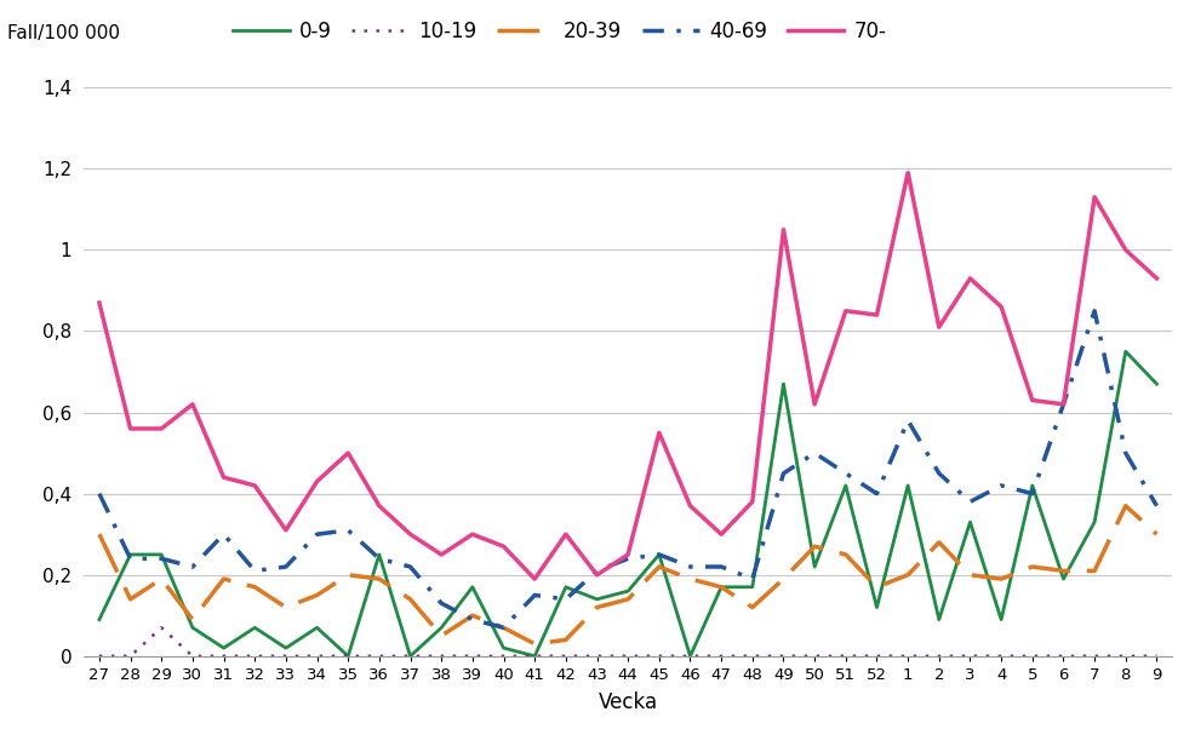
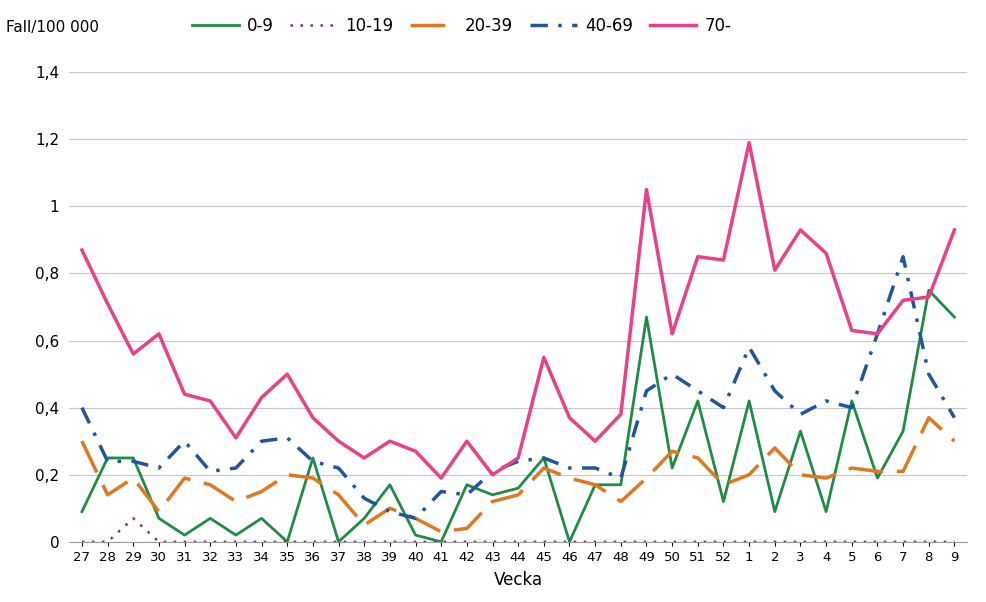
70-/28: 0,56 -> 0,71
70-/7: 1,13 -> 0,72
70-/8: 1,00 -> 0,73
